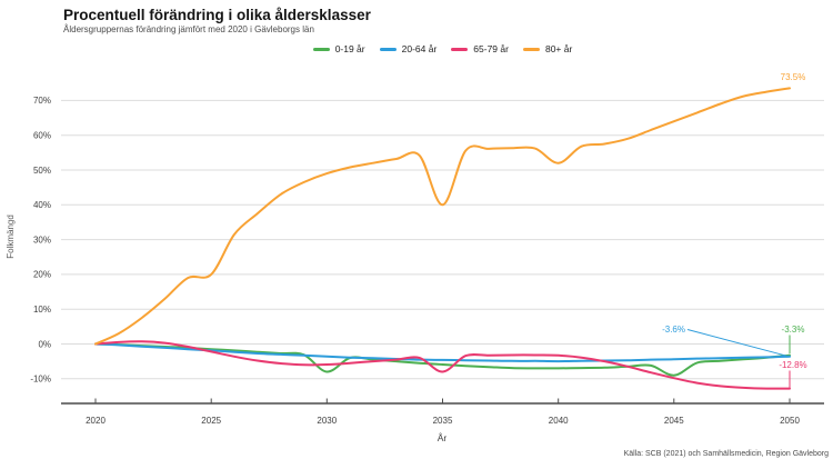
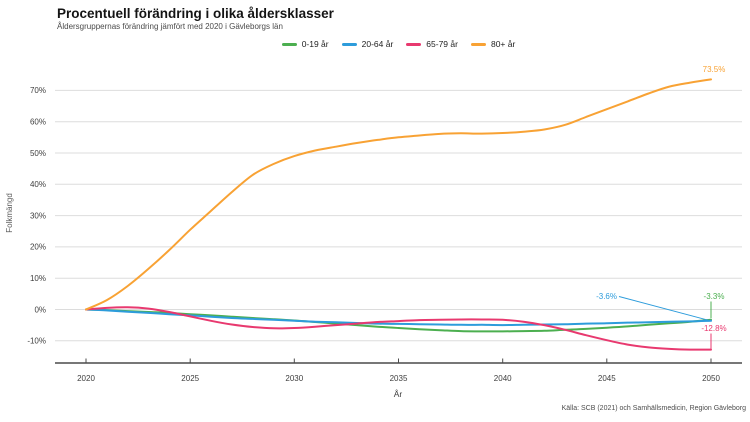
80+ år/2025: 20% -> 26%
0-19 år/2030: -8% -> -4%
65-79 år/2035: -8% -> -4%
80+ år/2035: 40% -> 55%
80+ år/2040: 52% -> 56%
0-19 år/2045: -9% -> -6%
